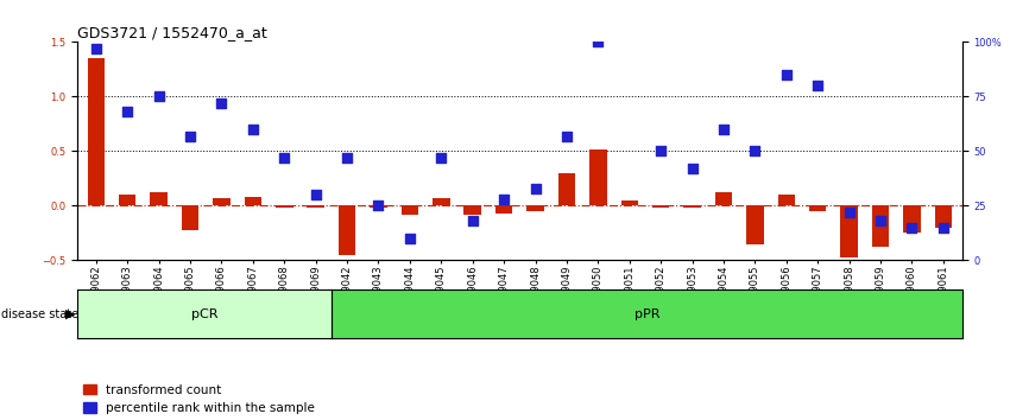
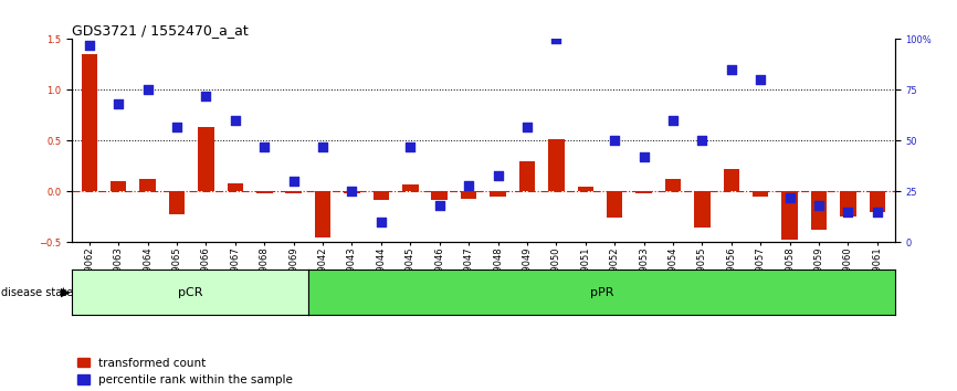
transformed count/GSM559066: 0.07 -> 0.64
transformed count/GSM559052: -0.02 -> -0.26
transformed count/GSM559056: 0.10 -> 0.22
